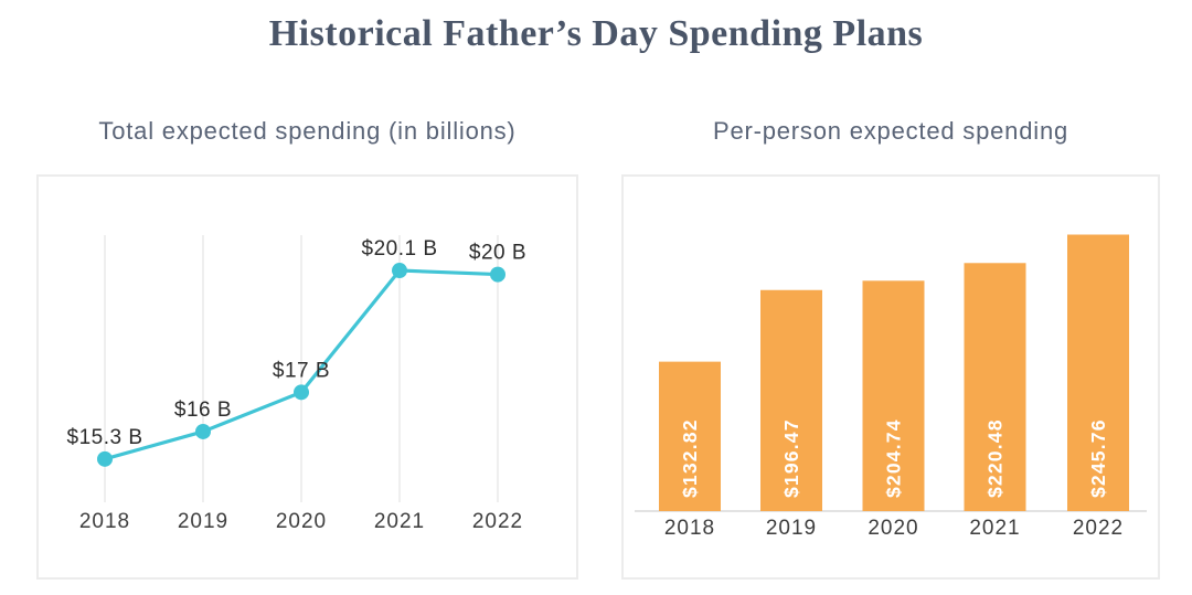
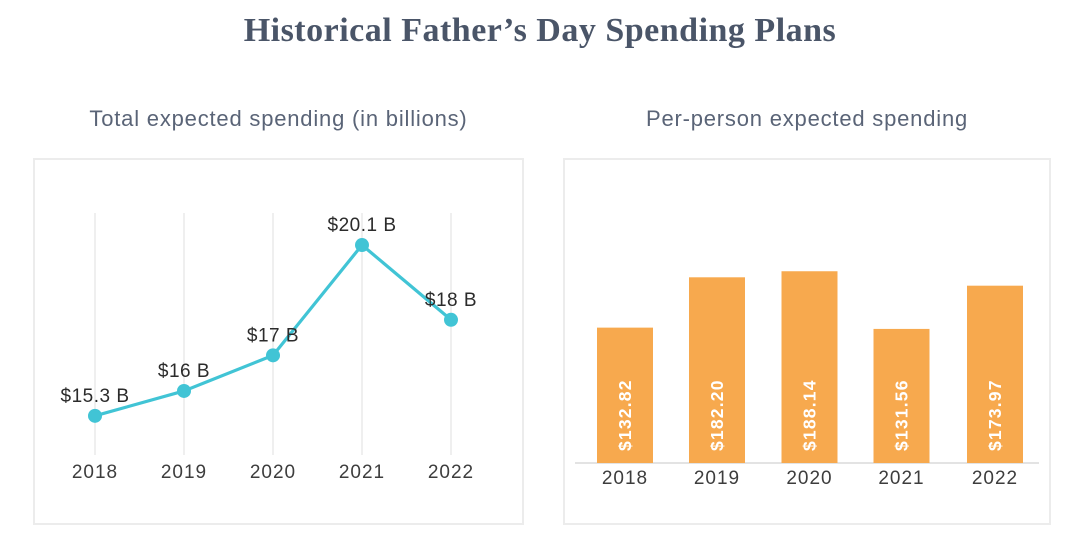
Total expected spending (in billions)/2022: $20 -> $18
Per-person expected spending/2019: $196.47 -> $182.20
Per-person expected spending/2020: $204.74 -> $188.14
Per-person expected spending/2021: $220.48 -> $131.56
Per-person expected spending/2022: $245.76 -> $173.97
